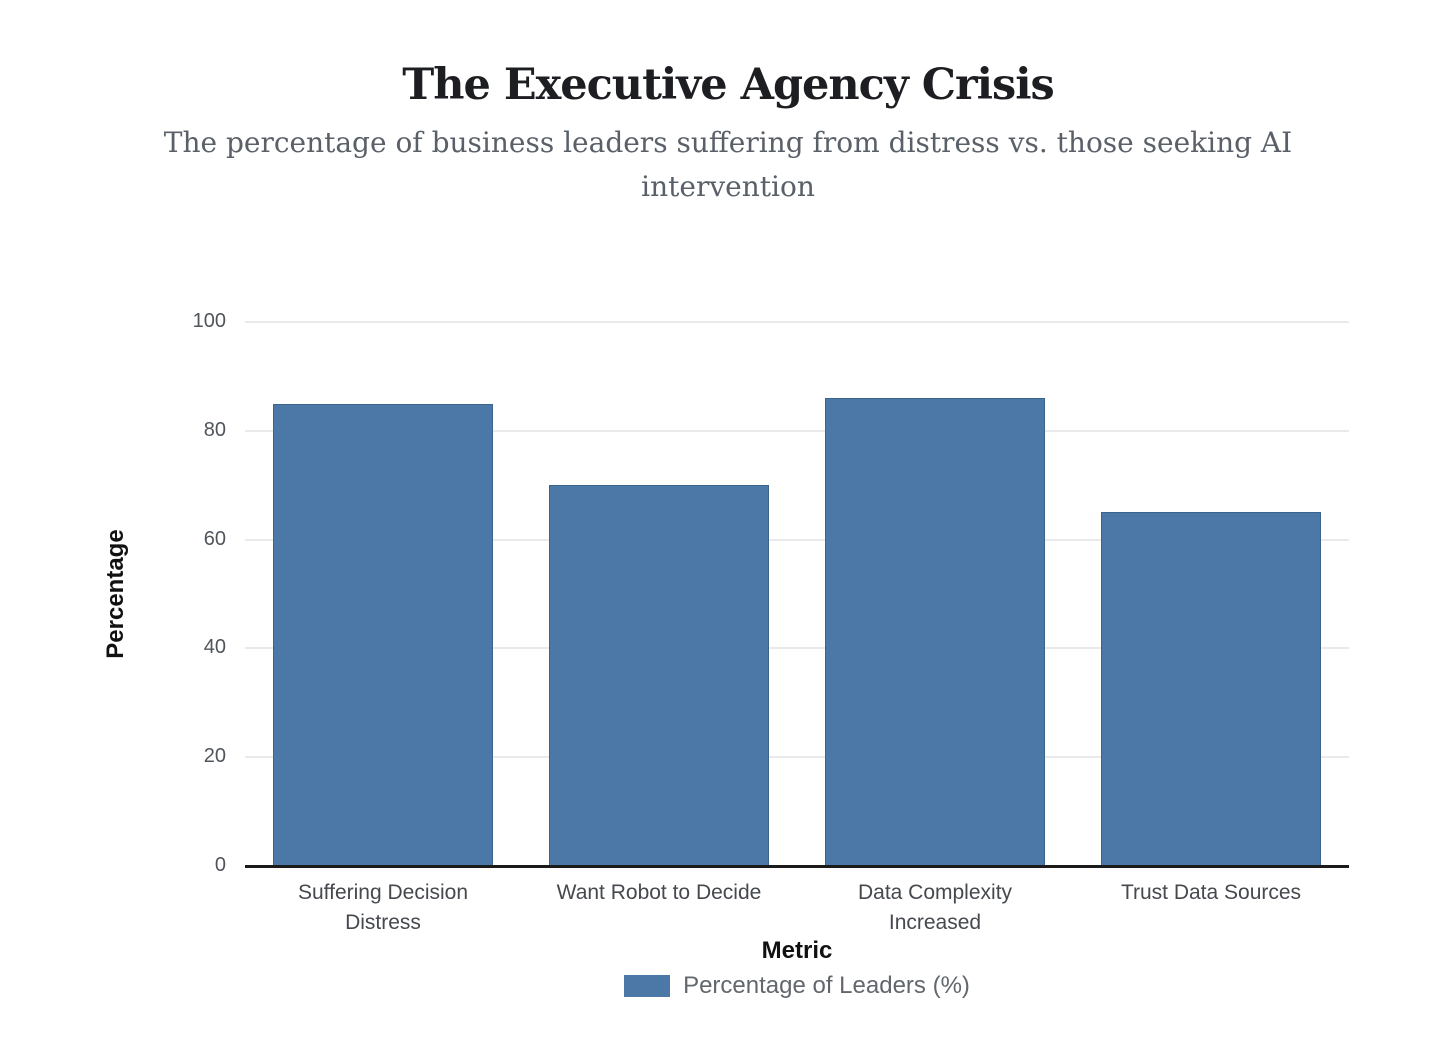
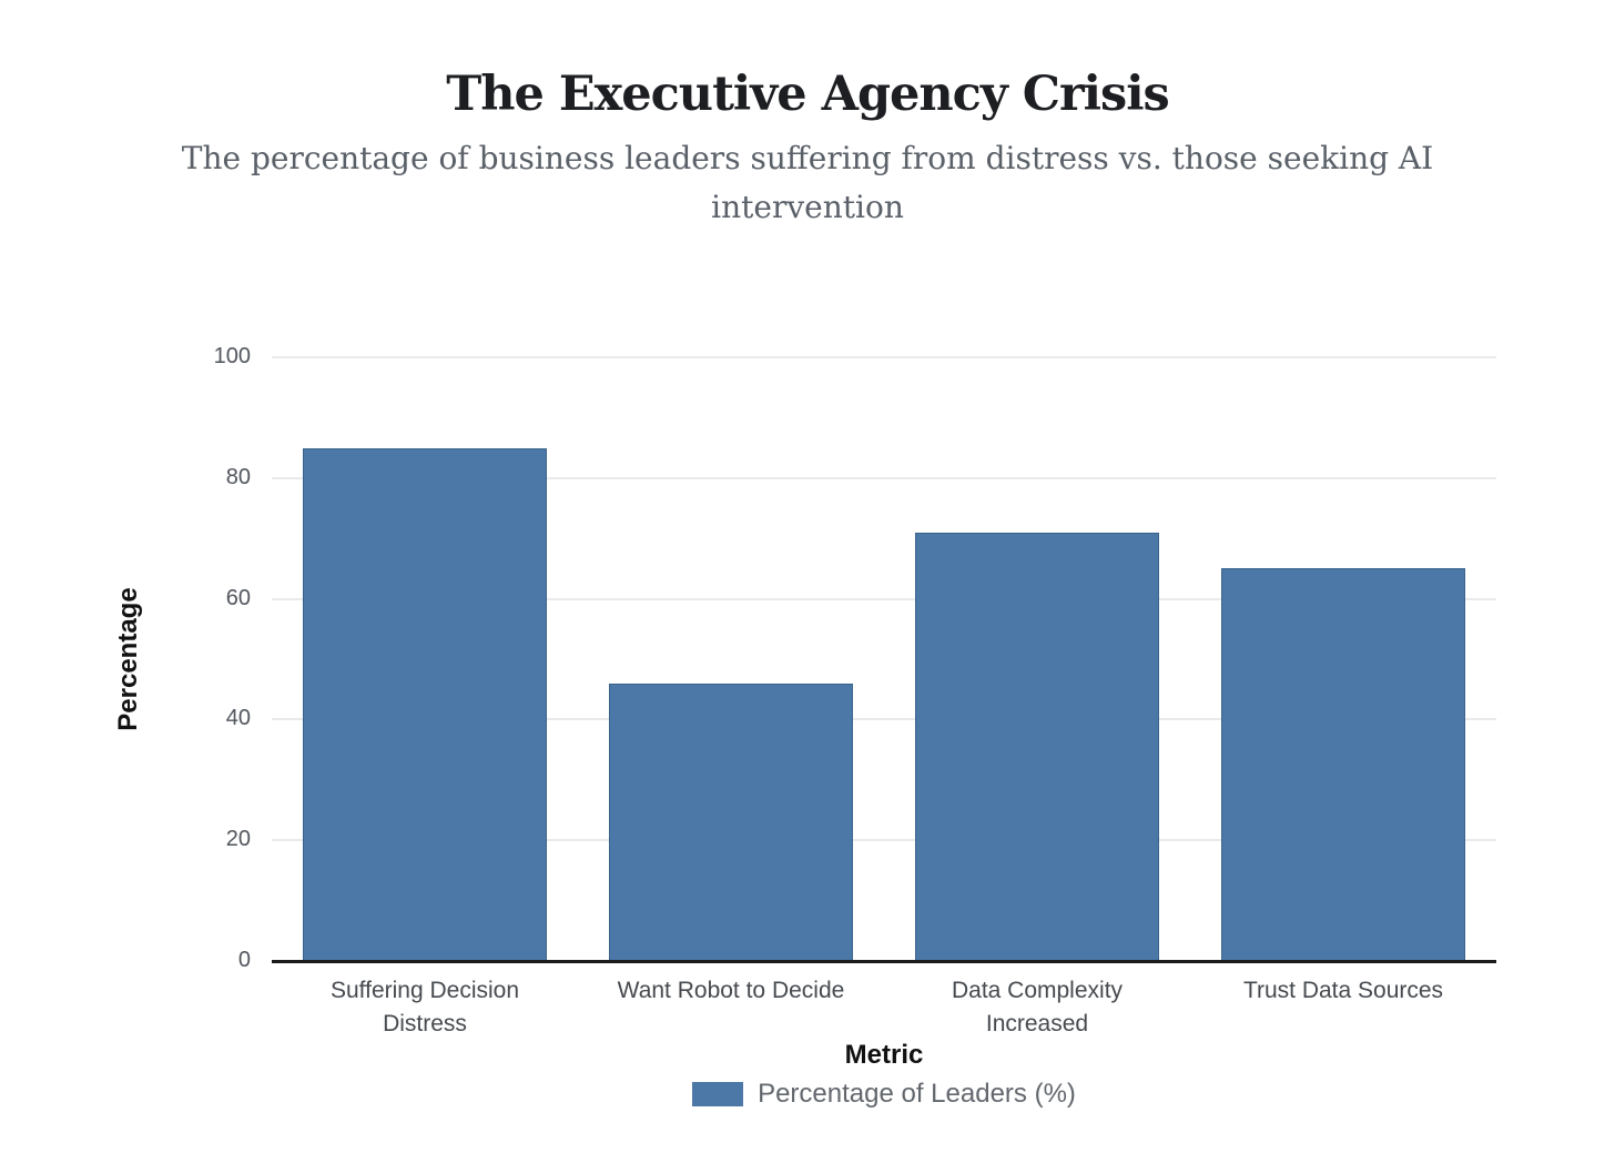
Want Robot to Decide: 70 -> 46
Data Complexity Increased: 86 -> 71
